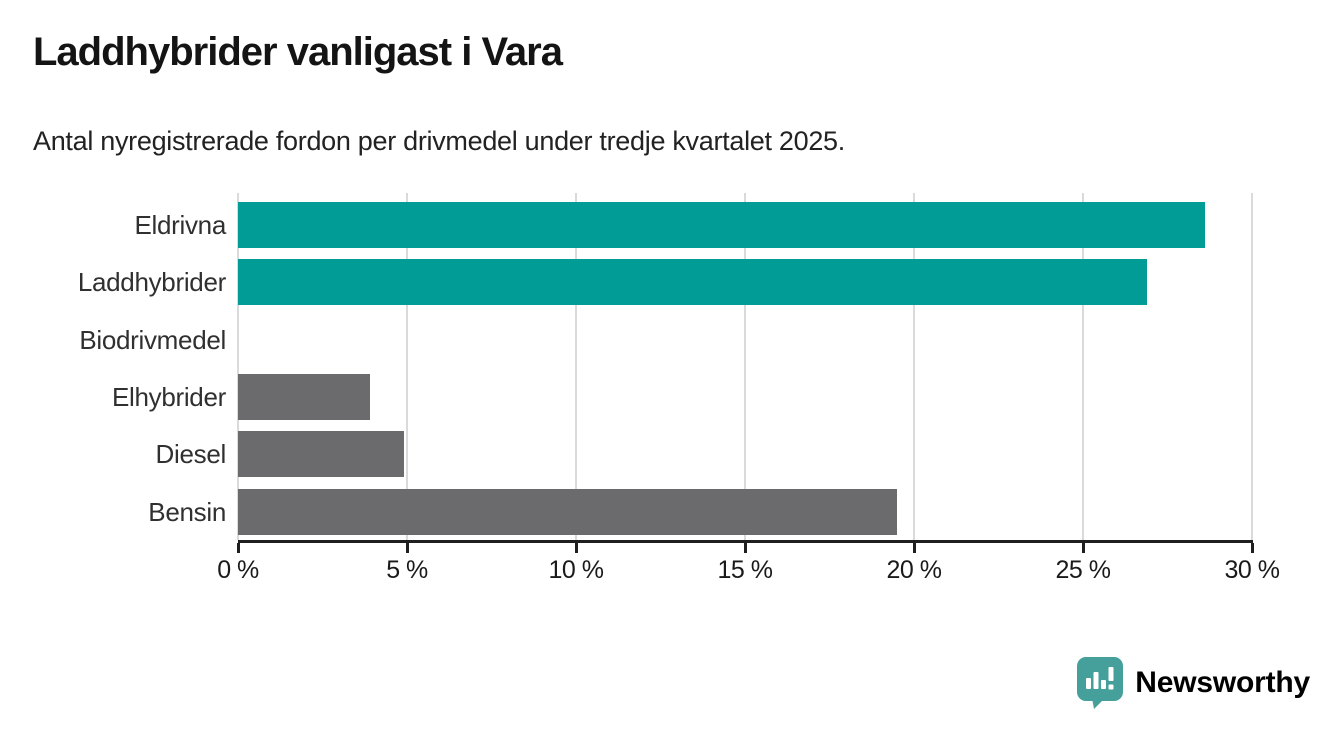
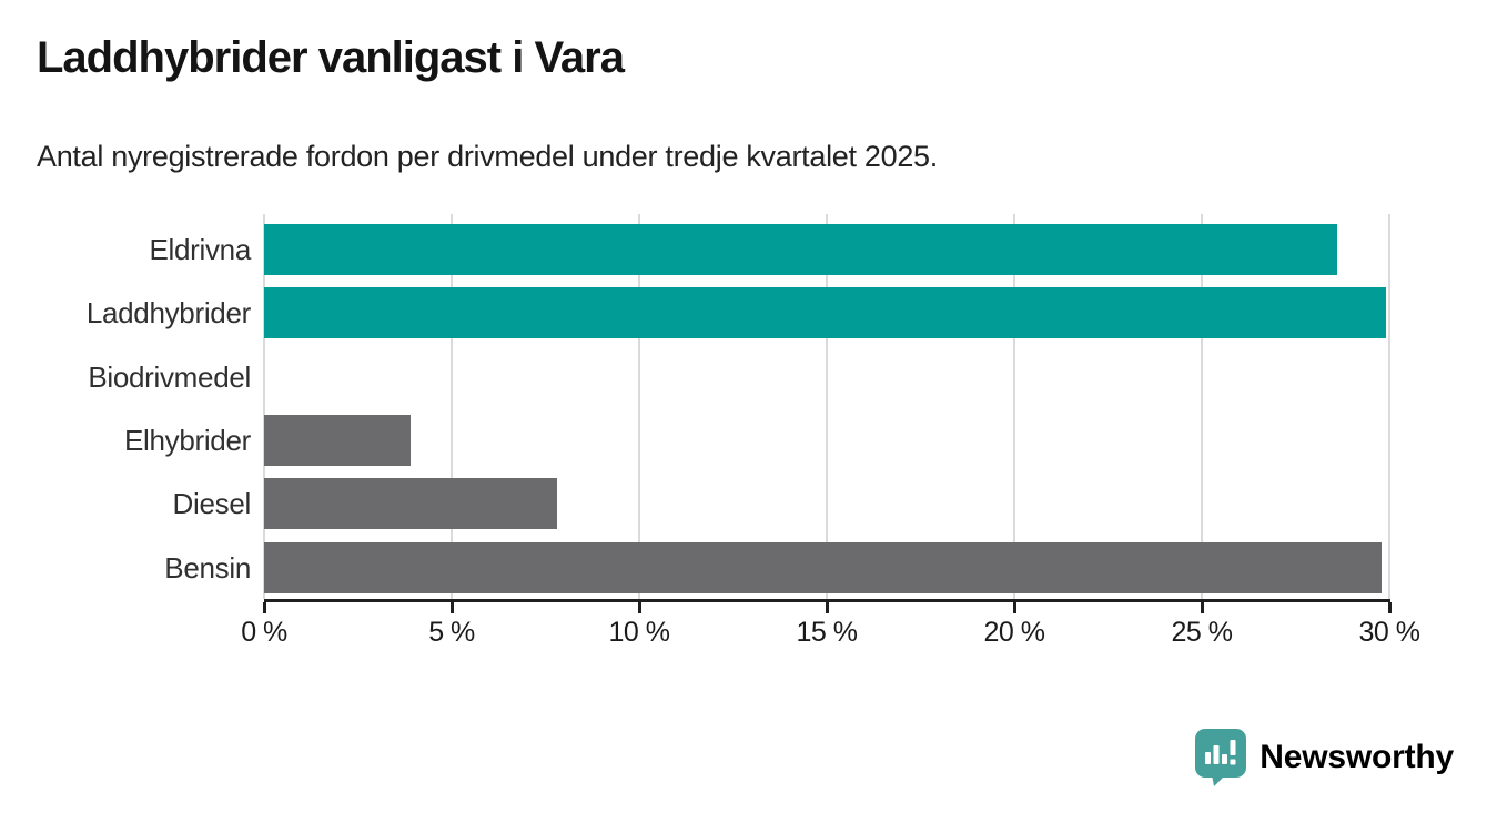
Laddhybrider: 26.9% -> 29.9%
Diesel: 4.9% -> 7.8%
Bensin: 19.5% -> 29.8%
